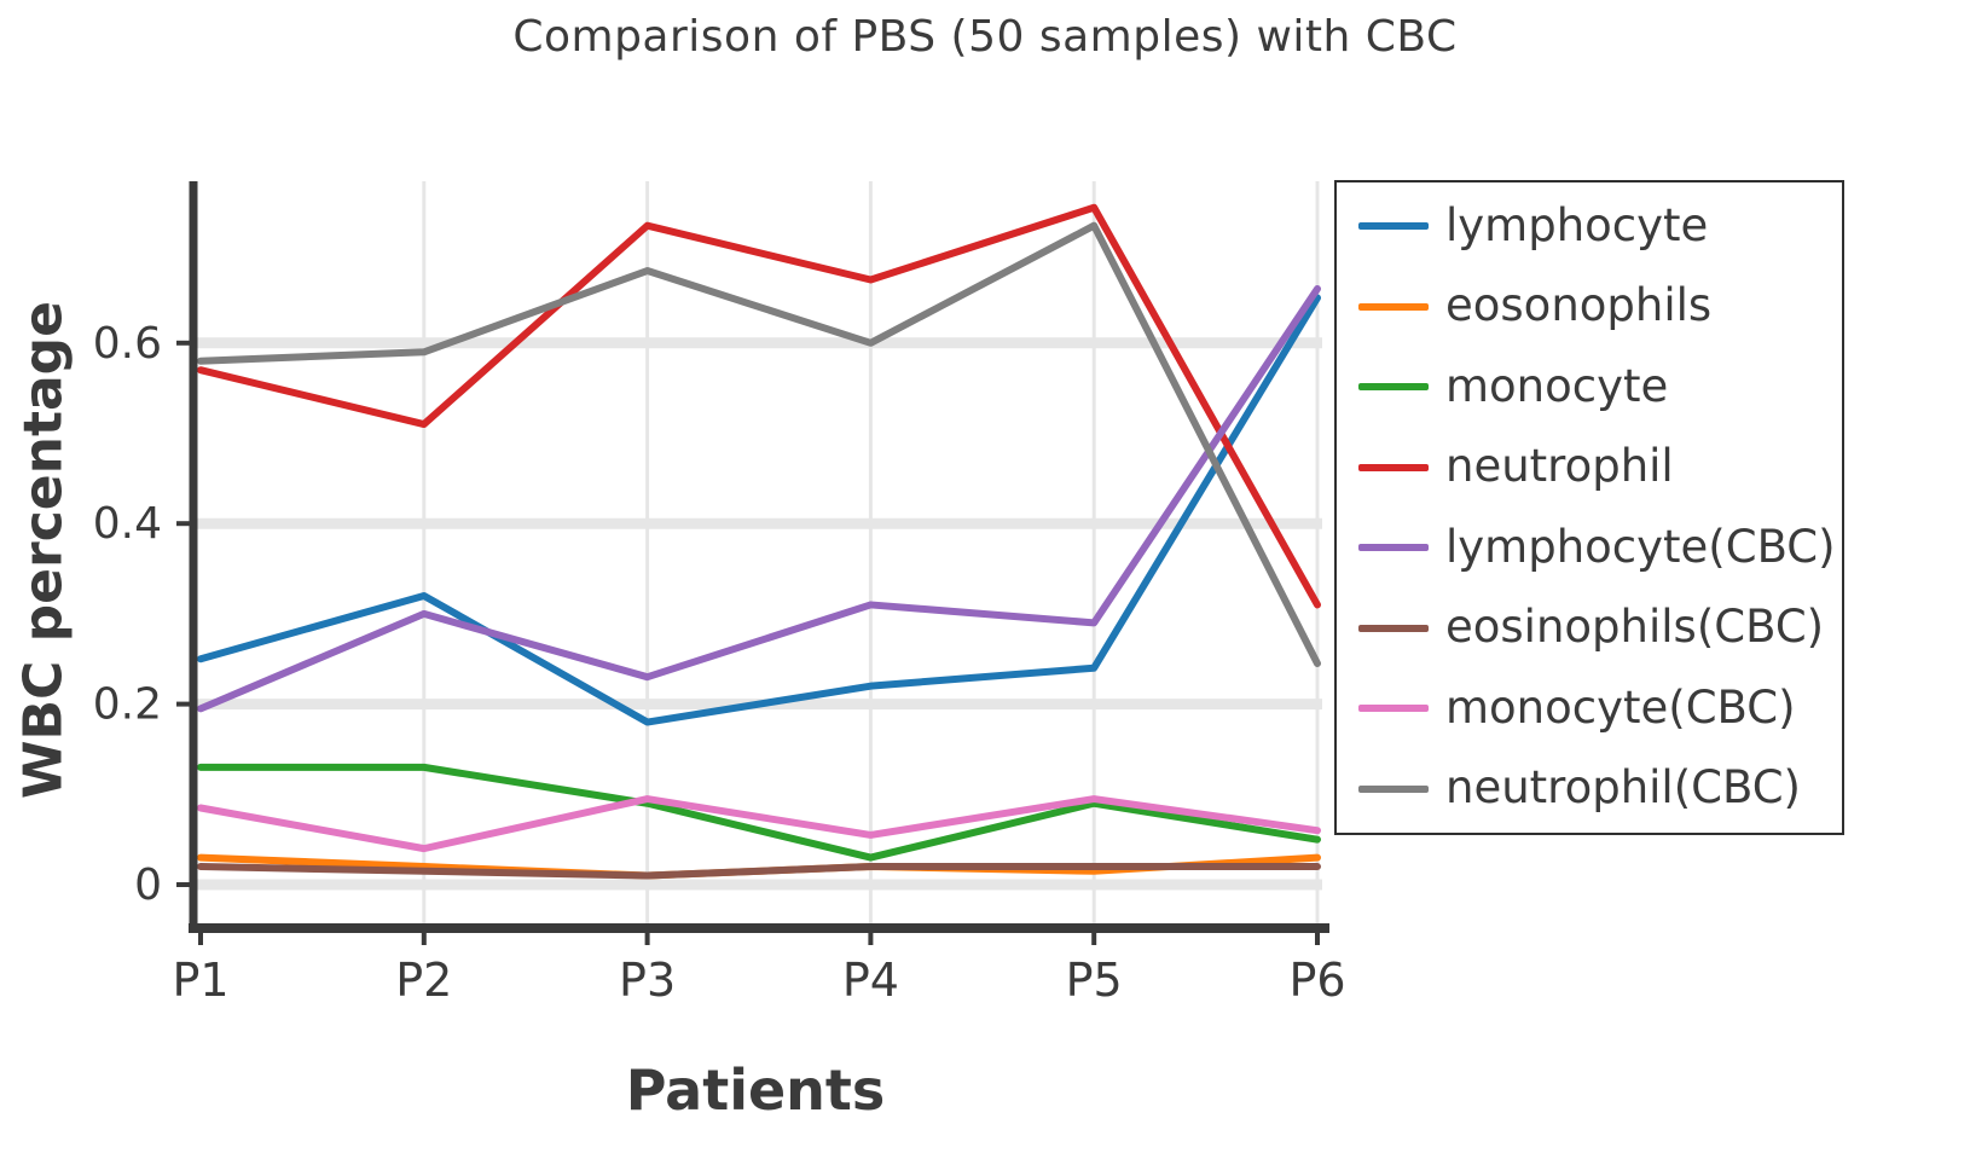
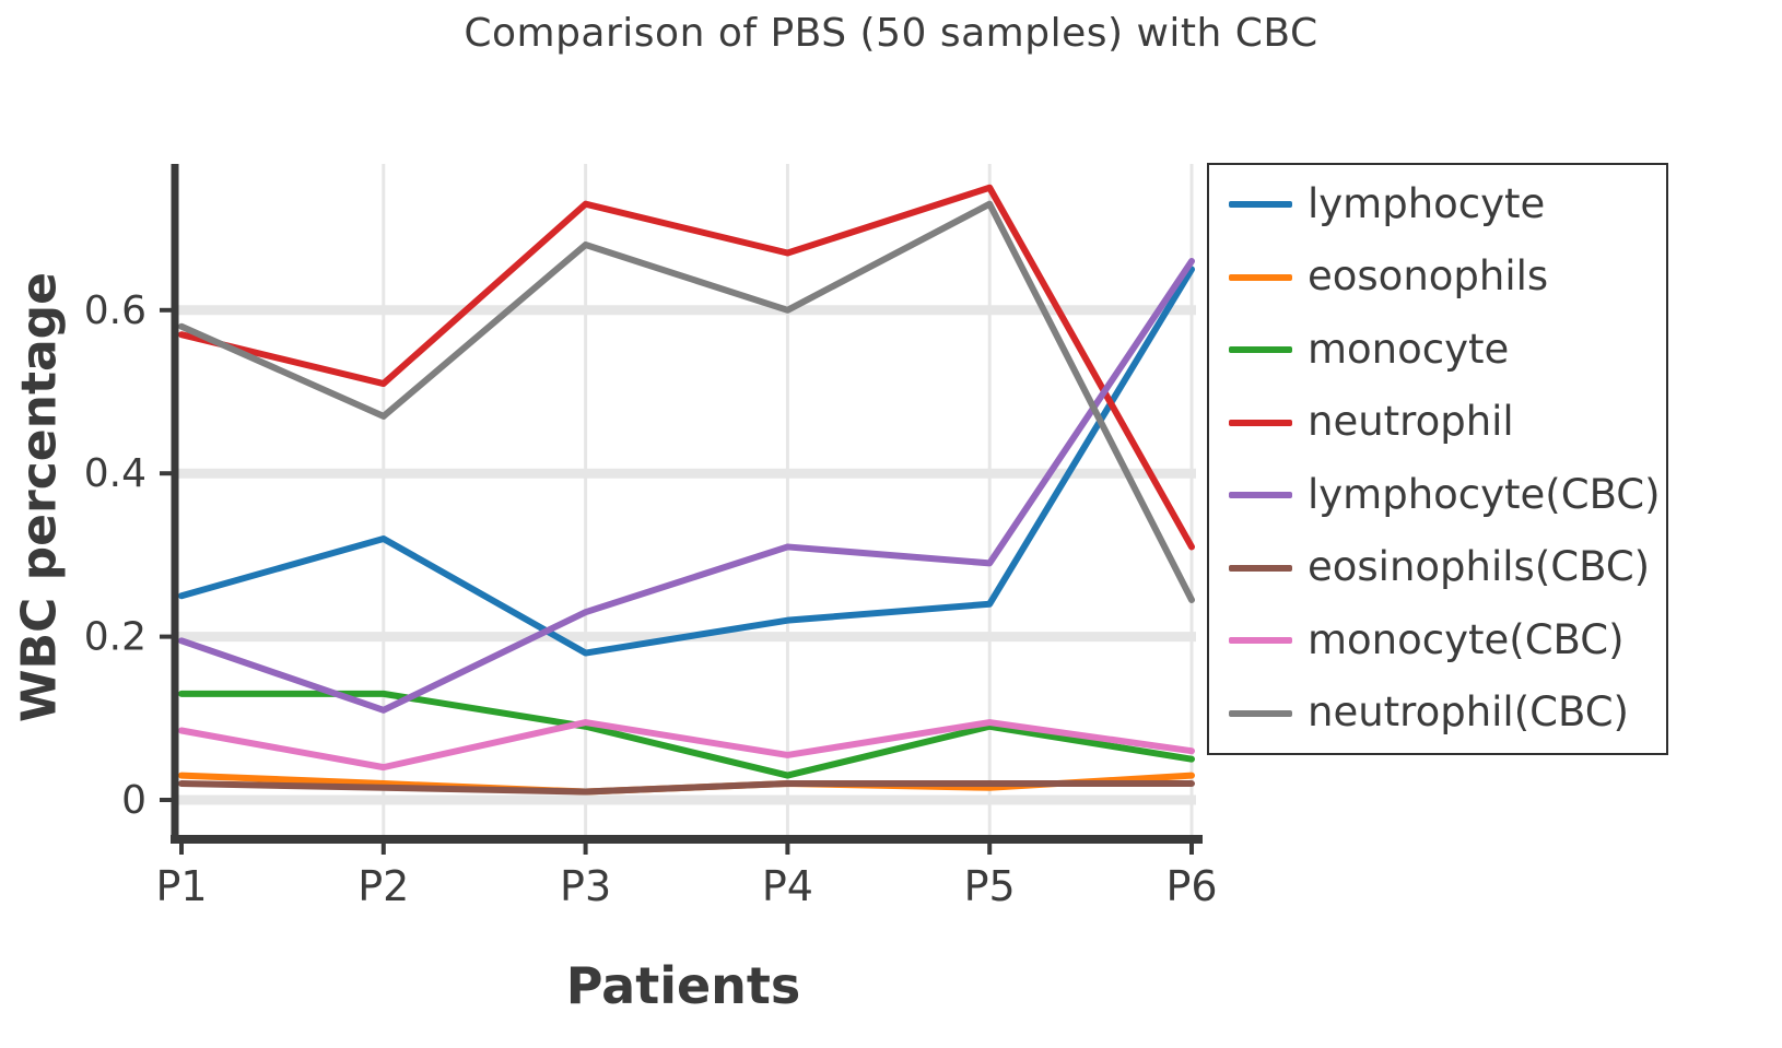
lymphocyte(CBC)/P2: 0.30 -> 0.11
neutrophil(CBC)/P2: 0.59 -> 0.47
